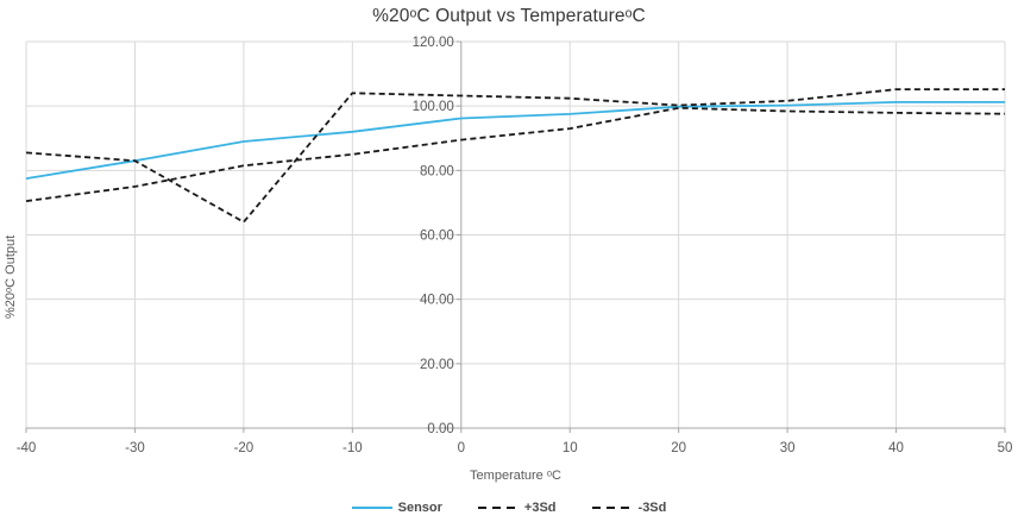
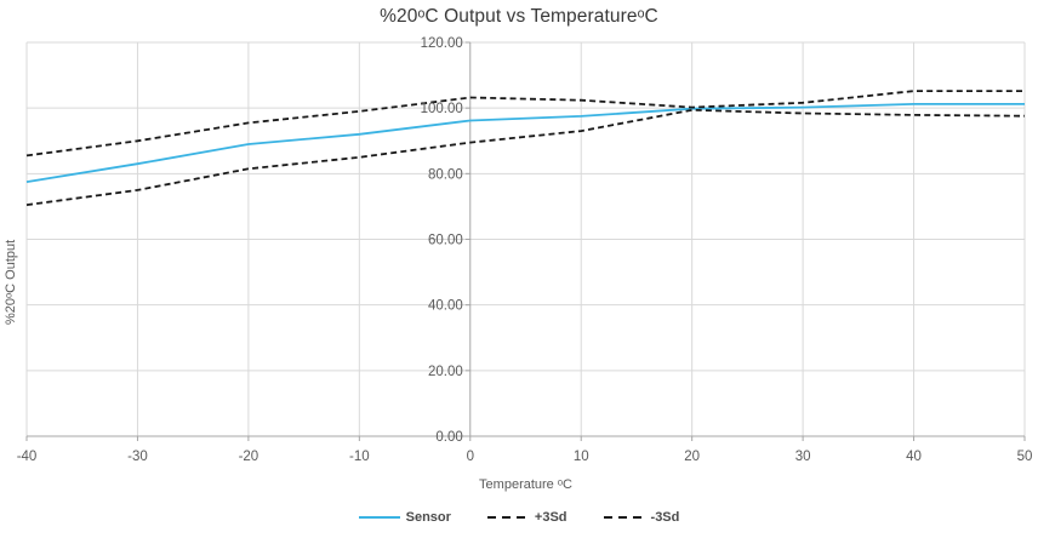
+3Sd/-30: 83 -> 90
+3Sd/-20: 64 -> 96
+3Sd/-10: 104 -> 99
